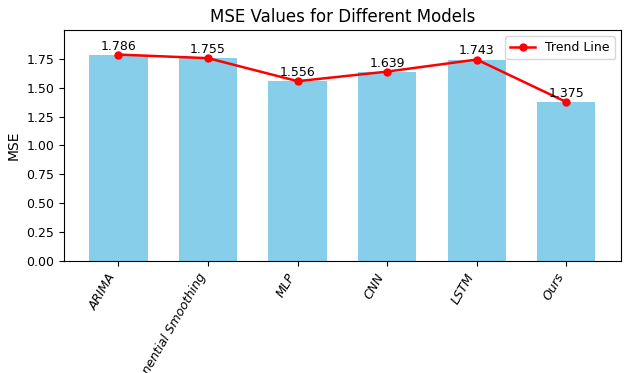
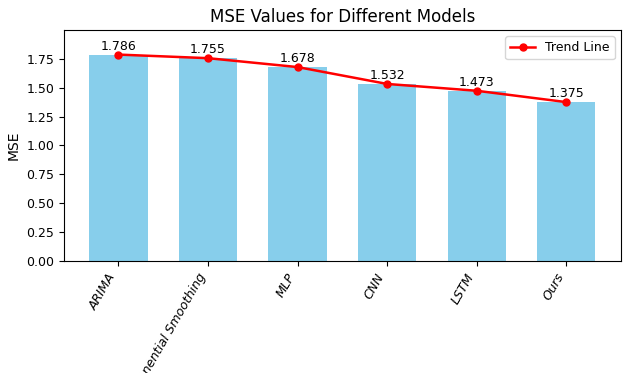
MLP: 1.556 -> 1.678
CNN: 1.639 -> 1.532
LSTM: 1.743 -> 1.473
